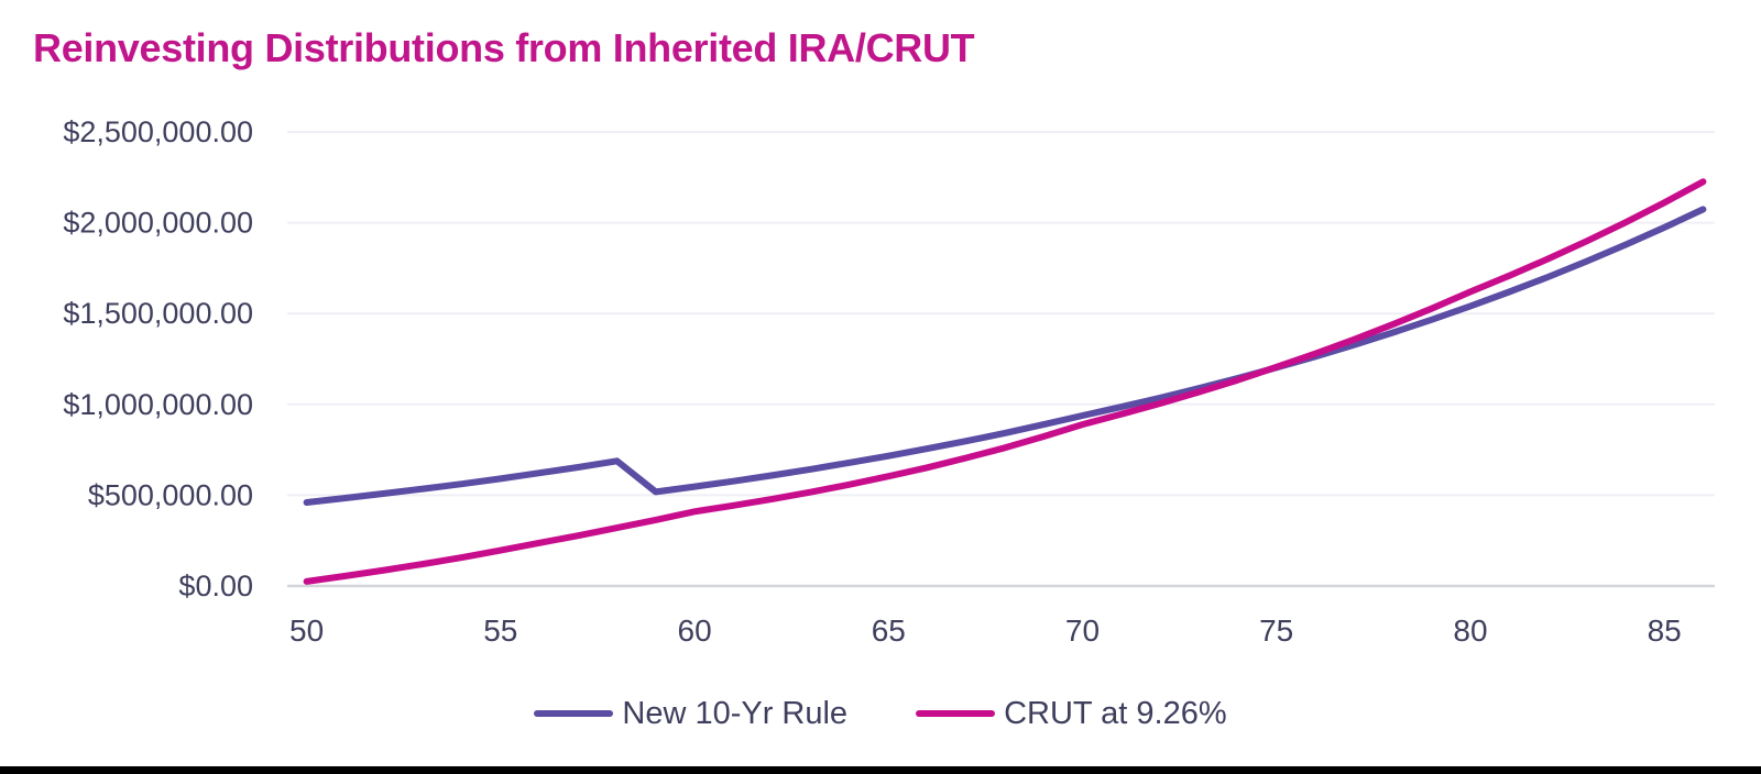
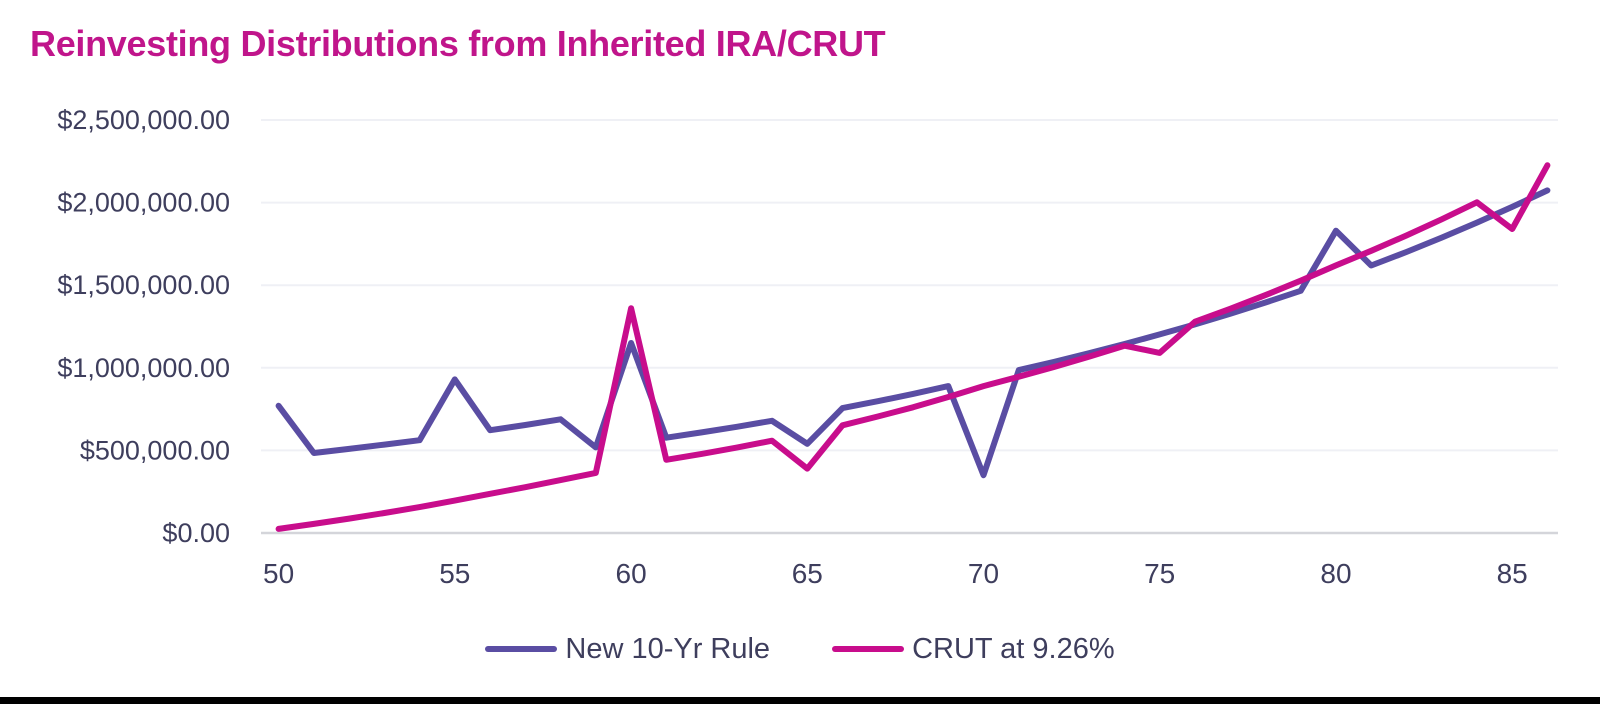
New 10-Yr Rule/50: $460000 -> $770000
New 10-Yr Rule/55: $590000 -> $930000
New 10-Yr Rule/60: $550000 -> $1150000
CRUT at 9.26%/60: $410000 -> $1360000
New 10-Yr Rule/65: $720000 -> $540000
CRUT at 9.26%/65: $600000 -> $390000
New 10-Yr Rule/70: $940000 -> $350000
CRUT at 9.26%/75: $1200000 -> $1090000
New 10-Yr Rule/80: $1540000 -> $1830000
CRUT at 9.26%/85: $2110000 -> $1840000
